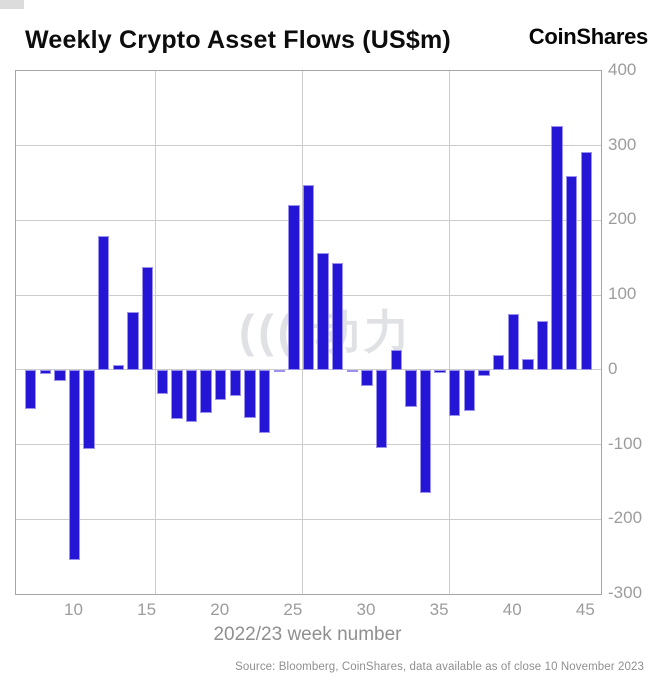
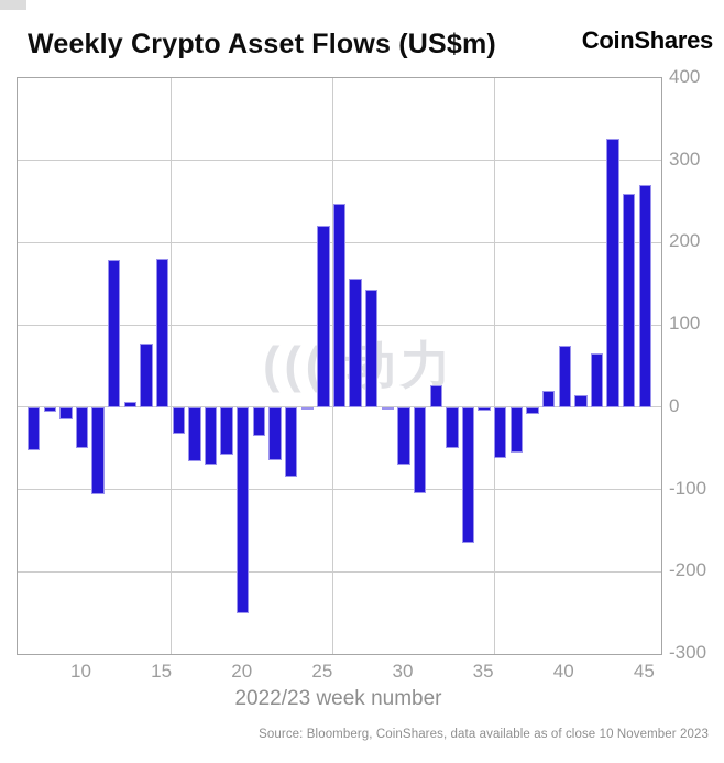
10: -260 -> -50
15: 140 -> 180
20: -40 -> -250
30: -20 -> -70
45: 290 -> 270
